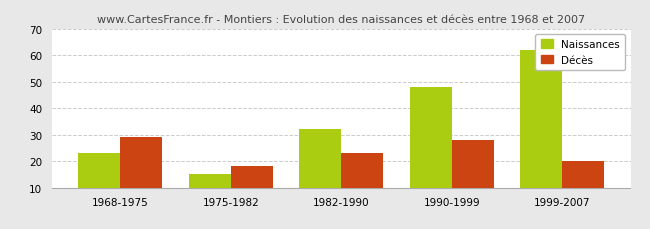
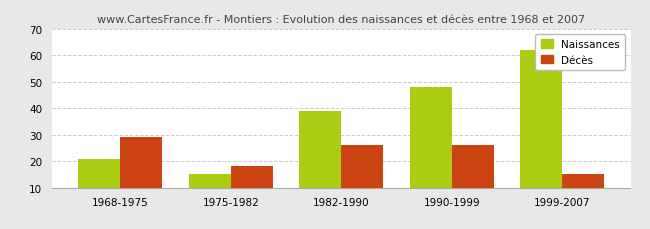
Naissances/1968-1975: 23 -> 21
Naissances/1982-1990: 32 -> 39
Décès/1982-1990: 23 -> 26
Décès/1990-1999: 28 -> 26
Décès/1999-2007: 20 -> 15
